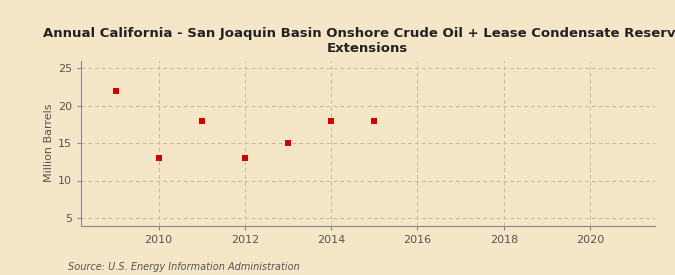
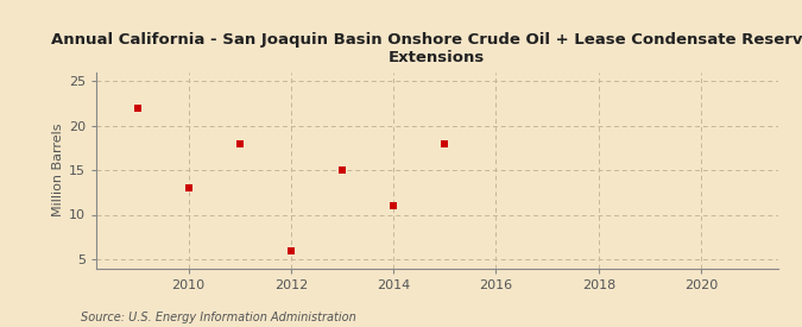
2012: 13 -> 6
2014: 18 -> 11
